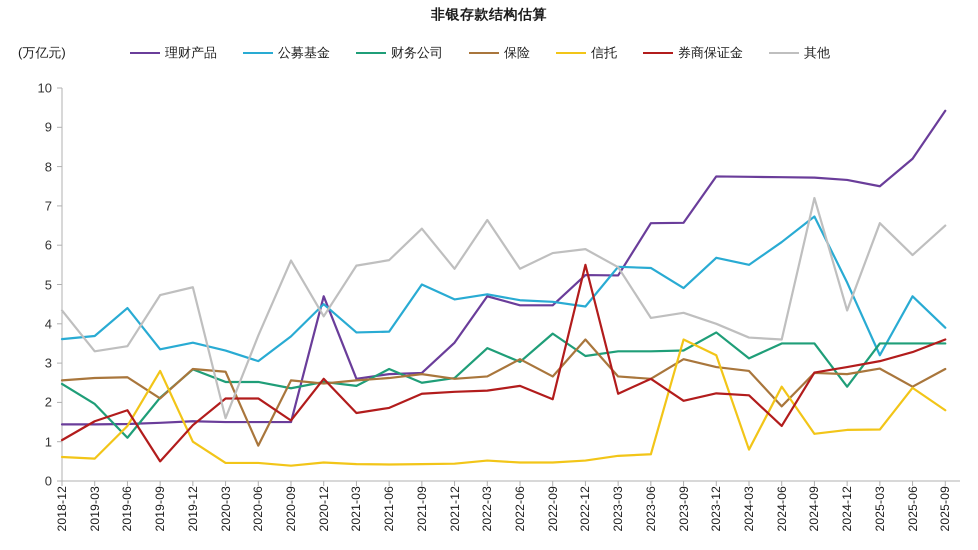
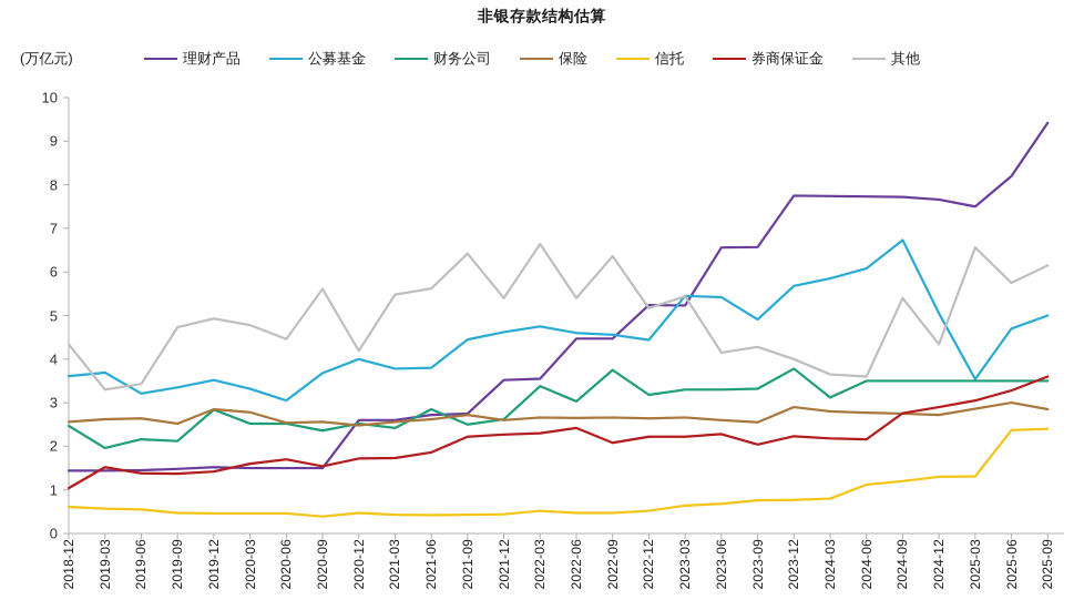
公募基金/2019-06: 4.4 -> 3.2
财务公司/2019-06: 1.1 -> 2.2
信托/2019-06: 1.4 -> 0.6
券商保证金/2019-06: 1.8 -> 1.4
保险/2019-09: 2.1 -> 2.5
信托/2019-09: 2.8 -> 0.5
券商保证金/2019-09: 0.5 -> 1.4
信托/2019-12: 1.0 -> 0.5
券商保证金/2020-03: 2.1 -> 1.6
其他/2020-03: 1.6 -> 4.8
保险/2020-06: 0.9 -> 2.5
券商保证金/2020-06: 2.1 -> 1.7
其他/2020-06: 3.7 -> 4.5
理财产品/2020-12: 4.7 -> 2.6
公募基金/2020-12: 4.5 -> 4.0
券商保证金/2020-12: 2.6 -> 1.7
公募基金/2021-09: 5.0 -> 4.5
理财产品/2022-03: 4.7 -> 3.5
保险/2022-06: 3.1 -> 2.6
其他/2022-09: 5.8 -> 6.4
保险/2022-12: 3.6 -> 2.6
券商保证金/2022-12: 5.5 -> 2.2
其他/2022-12: 5.9 -> 5.2
券商保证金/2023-06: 2.6 -> 2.3
保险/2023-09: 3.1 -> 2.5
信托/2023-09: 3.6 -> 0.8
信托/2023-12: 3.2 -> 0.8
公募基金/2024-03: 5.5 -> 5.8
保险/2024-06: 1.9 -> 2.8
信托/2024-06: 2.4 -> 1.1
券商保证金/2024-06: 1.4 -> 2.2
其他/2024-09: 7.2 -> 5.4
财务公司/2024-12: 2.4 -> 3.5
公募基金/2025-03: 3.2 -> 3.5
保险/2025-06: 2.4 -> 3.0
公募基金/2025-09: 3.9 -> 5.0
信托/2025-09: 1.8 -> 2.4
其他/2025-09: 6.5 -> 6.2
